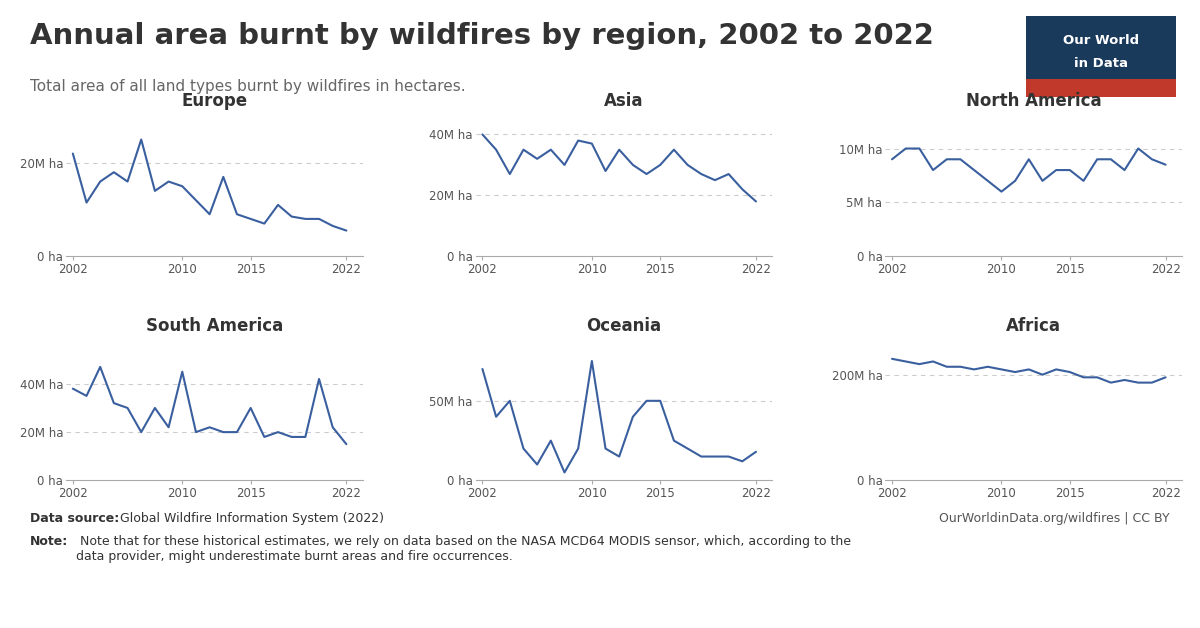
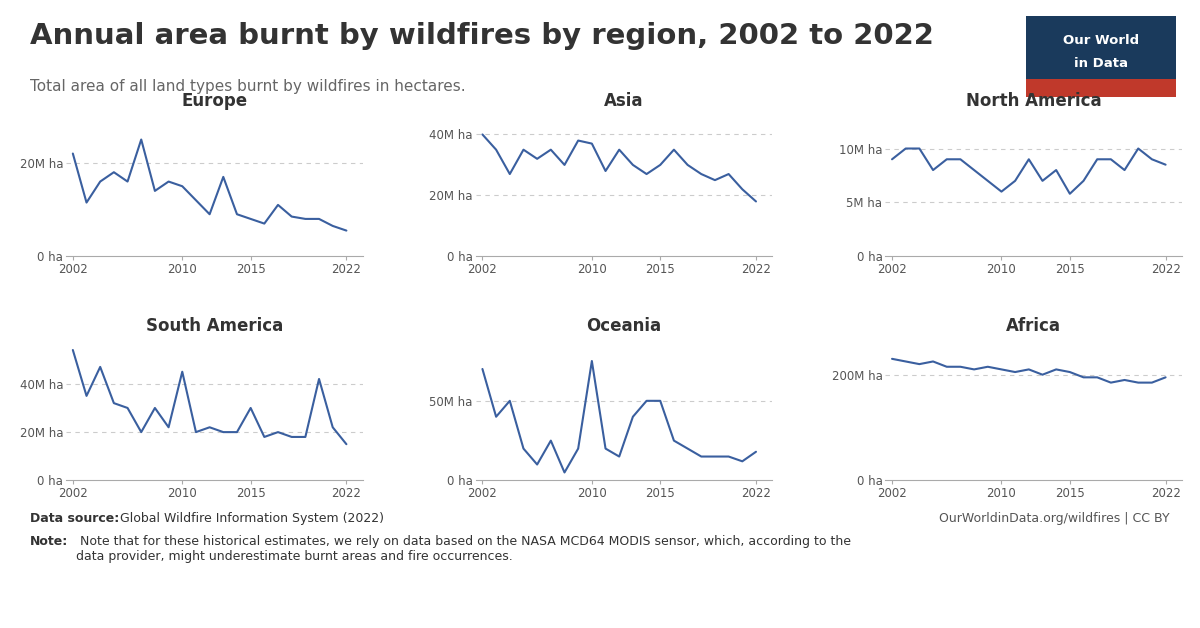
North America/2015: 8.0M ha -> 5.8M ha
South America/2002: 38M ha -> 54M ha
